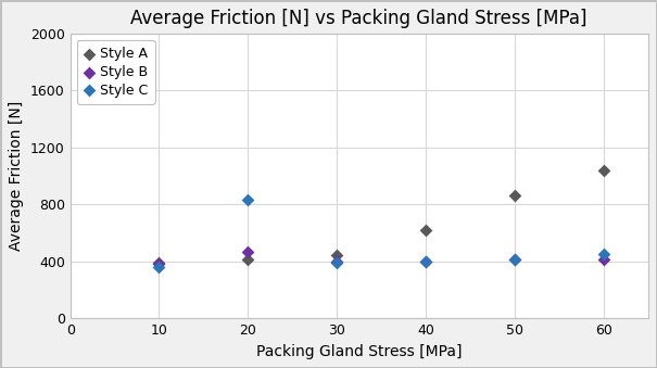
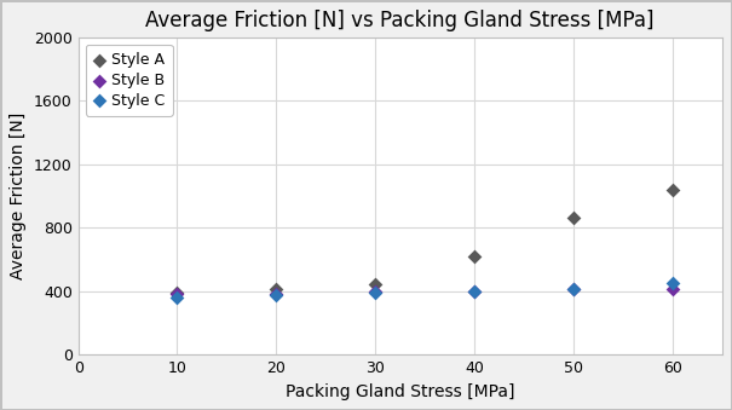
Style B/20: 470 -> 380
Style C/20: 830 -> 380
